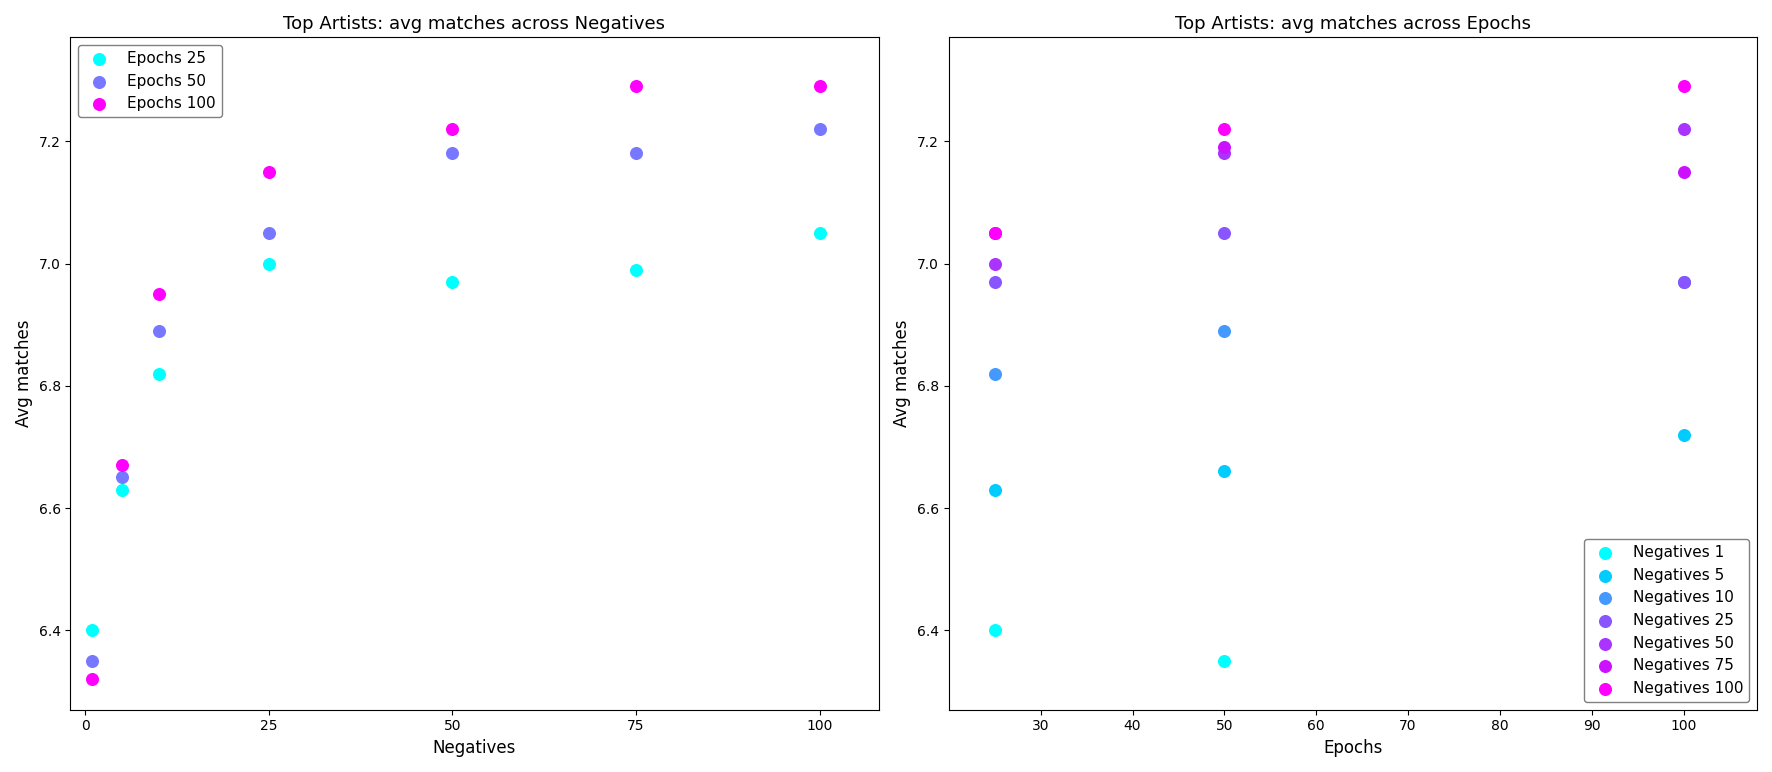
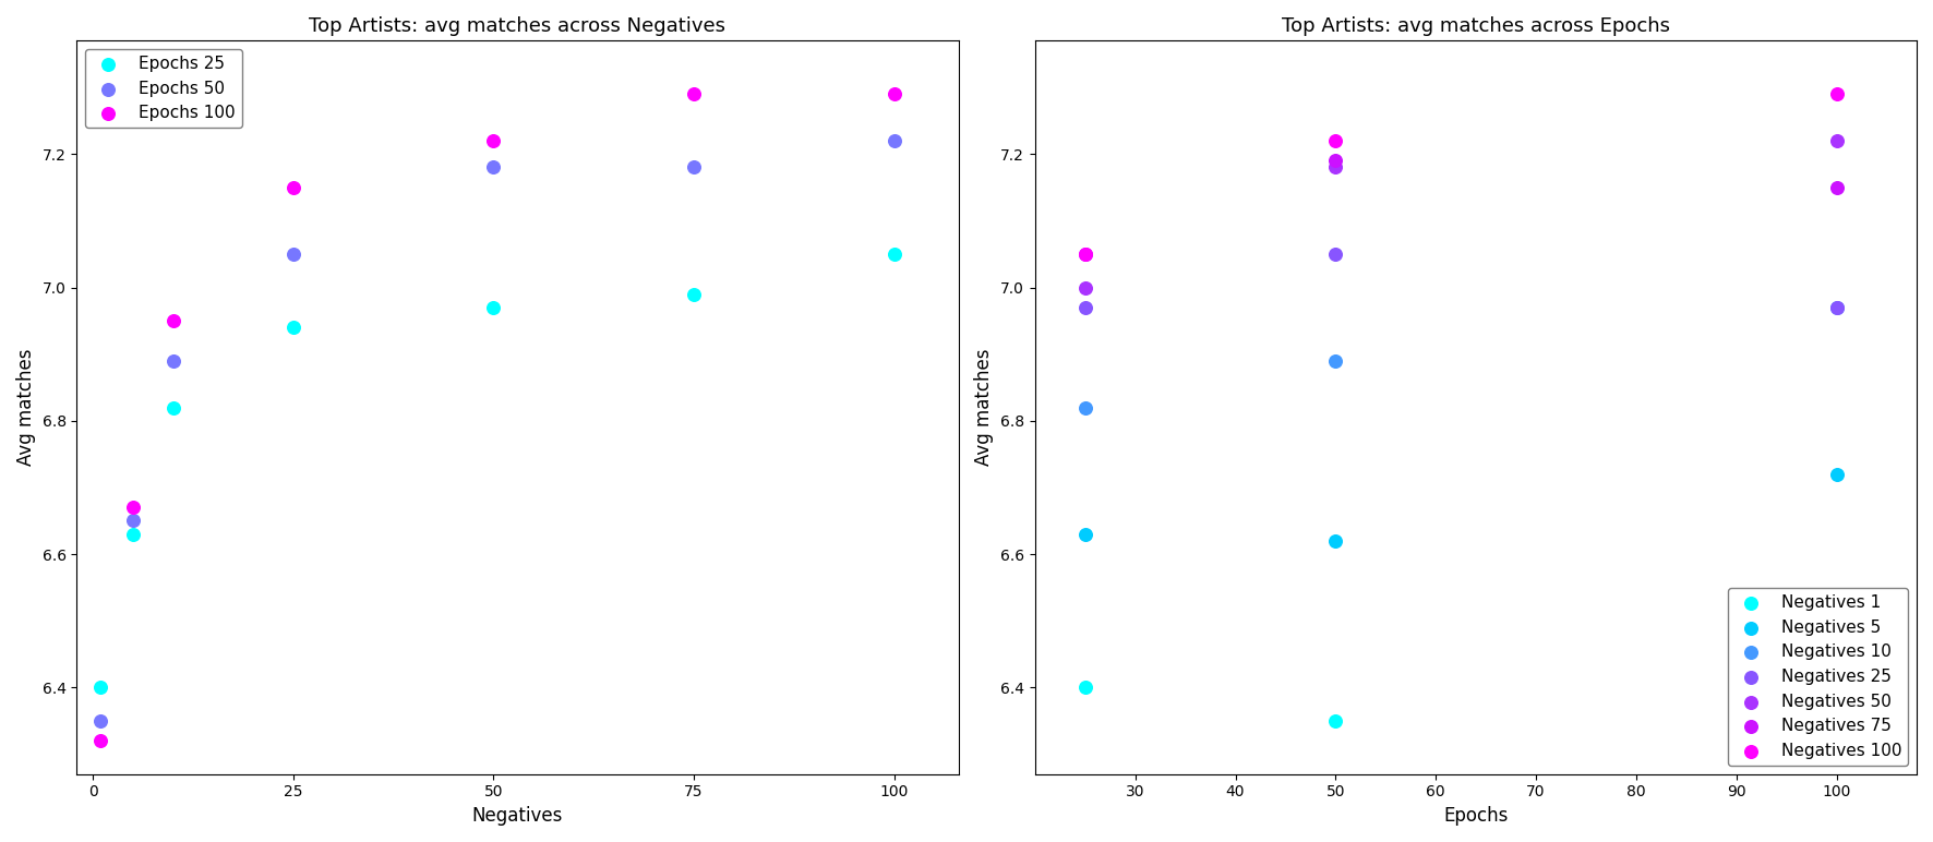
Top Artists: avg matches across Negatives/Epochs 25/25: 7.00 -> 6.94
Top Artists: avg matches across Epochs/Negatives 5/50: 6.66 -> 6.62
